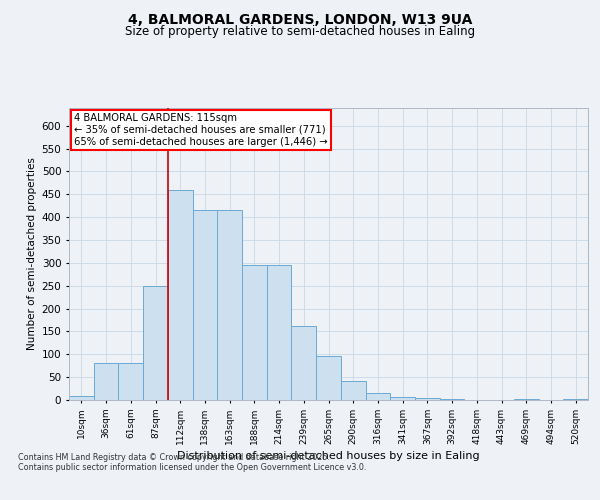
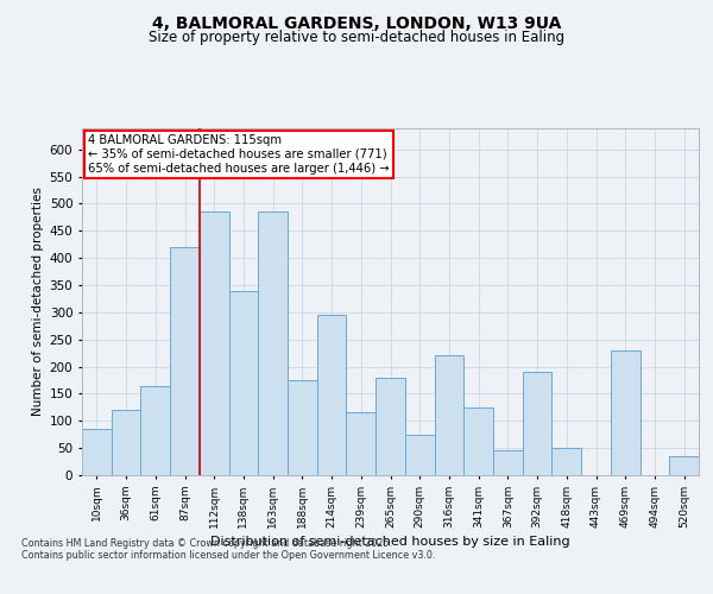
10sqm: 8 -> 85
36sqm: 80 -> 120
61sqm: 80 -> 165
87sqm: 250 -> 420
112sqm: 460 -> 485
138sqm: 415 -> 340
163sqm: 415 -> 485
188sqm: 295 -> 175
239sqm: 162 -> 115
265sqm: 97 -> 180
290sqm: 42 -> 75
316sqm: 15 -> 220
341sqm: 7 -> 125
367sqm: 5 -> 45
392sqm: 2 -> 190
418sqm: 1 -> 50
469sqm: 2 -> 230
520sqm: 3 -> 35
